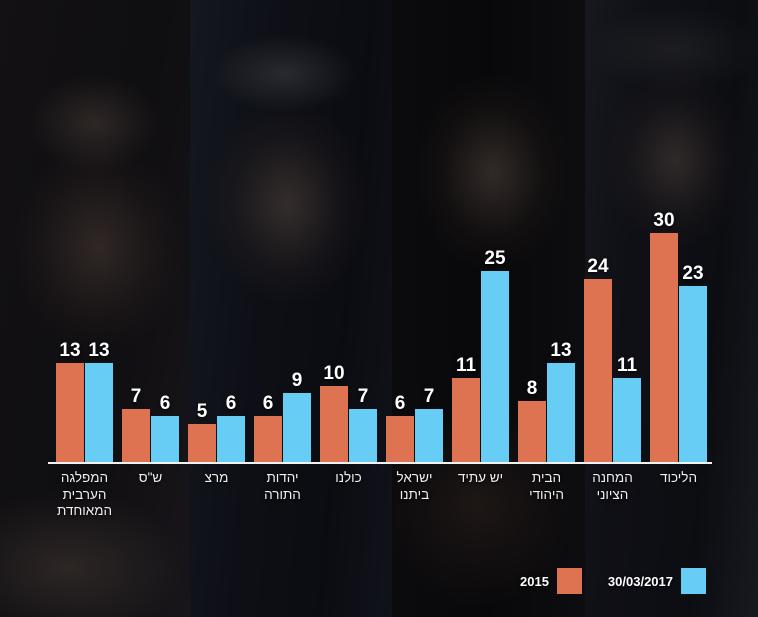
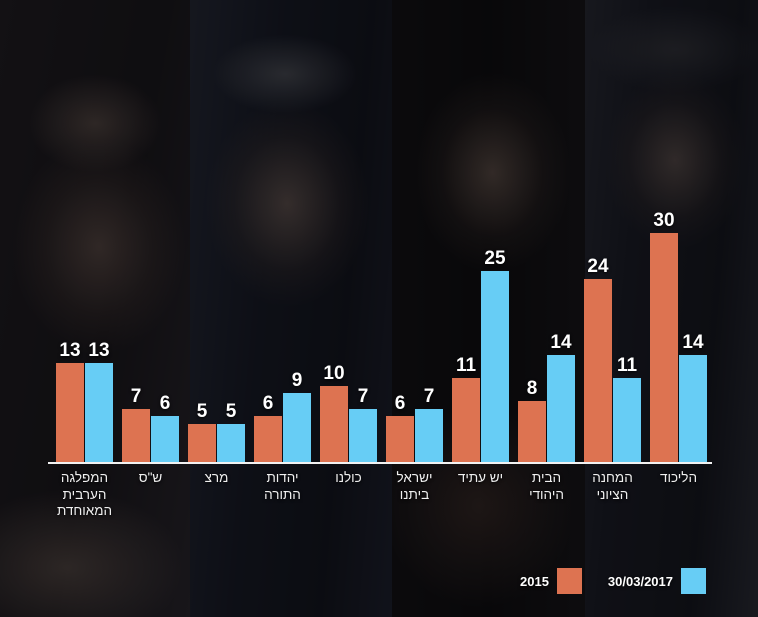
30/03/2017/מרצ: 6 -> 5
30/03/2017/הבית היהודי: 13 -> 14
30/03/2017/הליכוד: 23 -> 14
